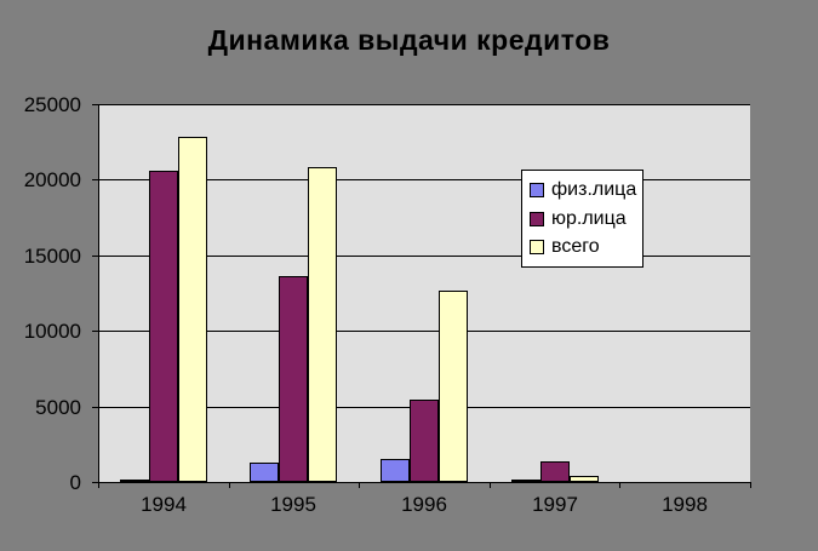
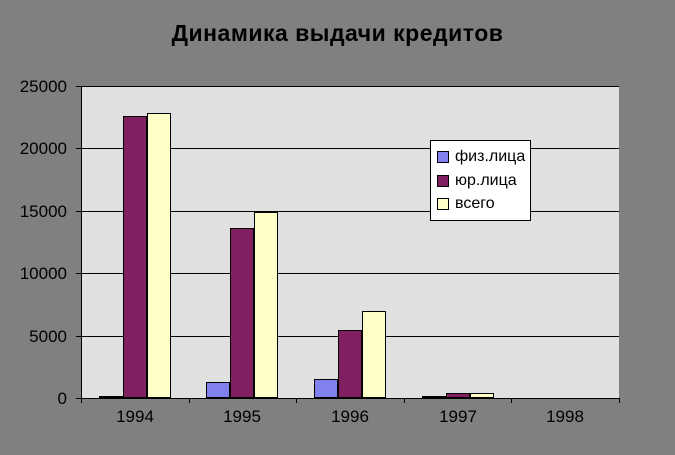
юр.лица/1994: 20600 -> 22600
всего/1995: 20800 -> 14900
всего/1996: 12700 -> 7000
юр.лица/1997: 1400 -> 400
